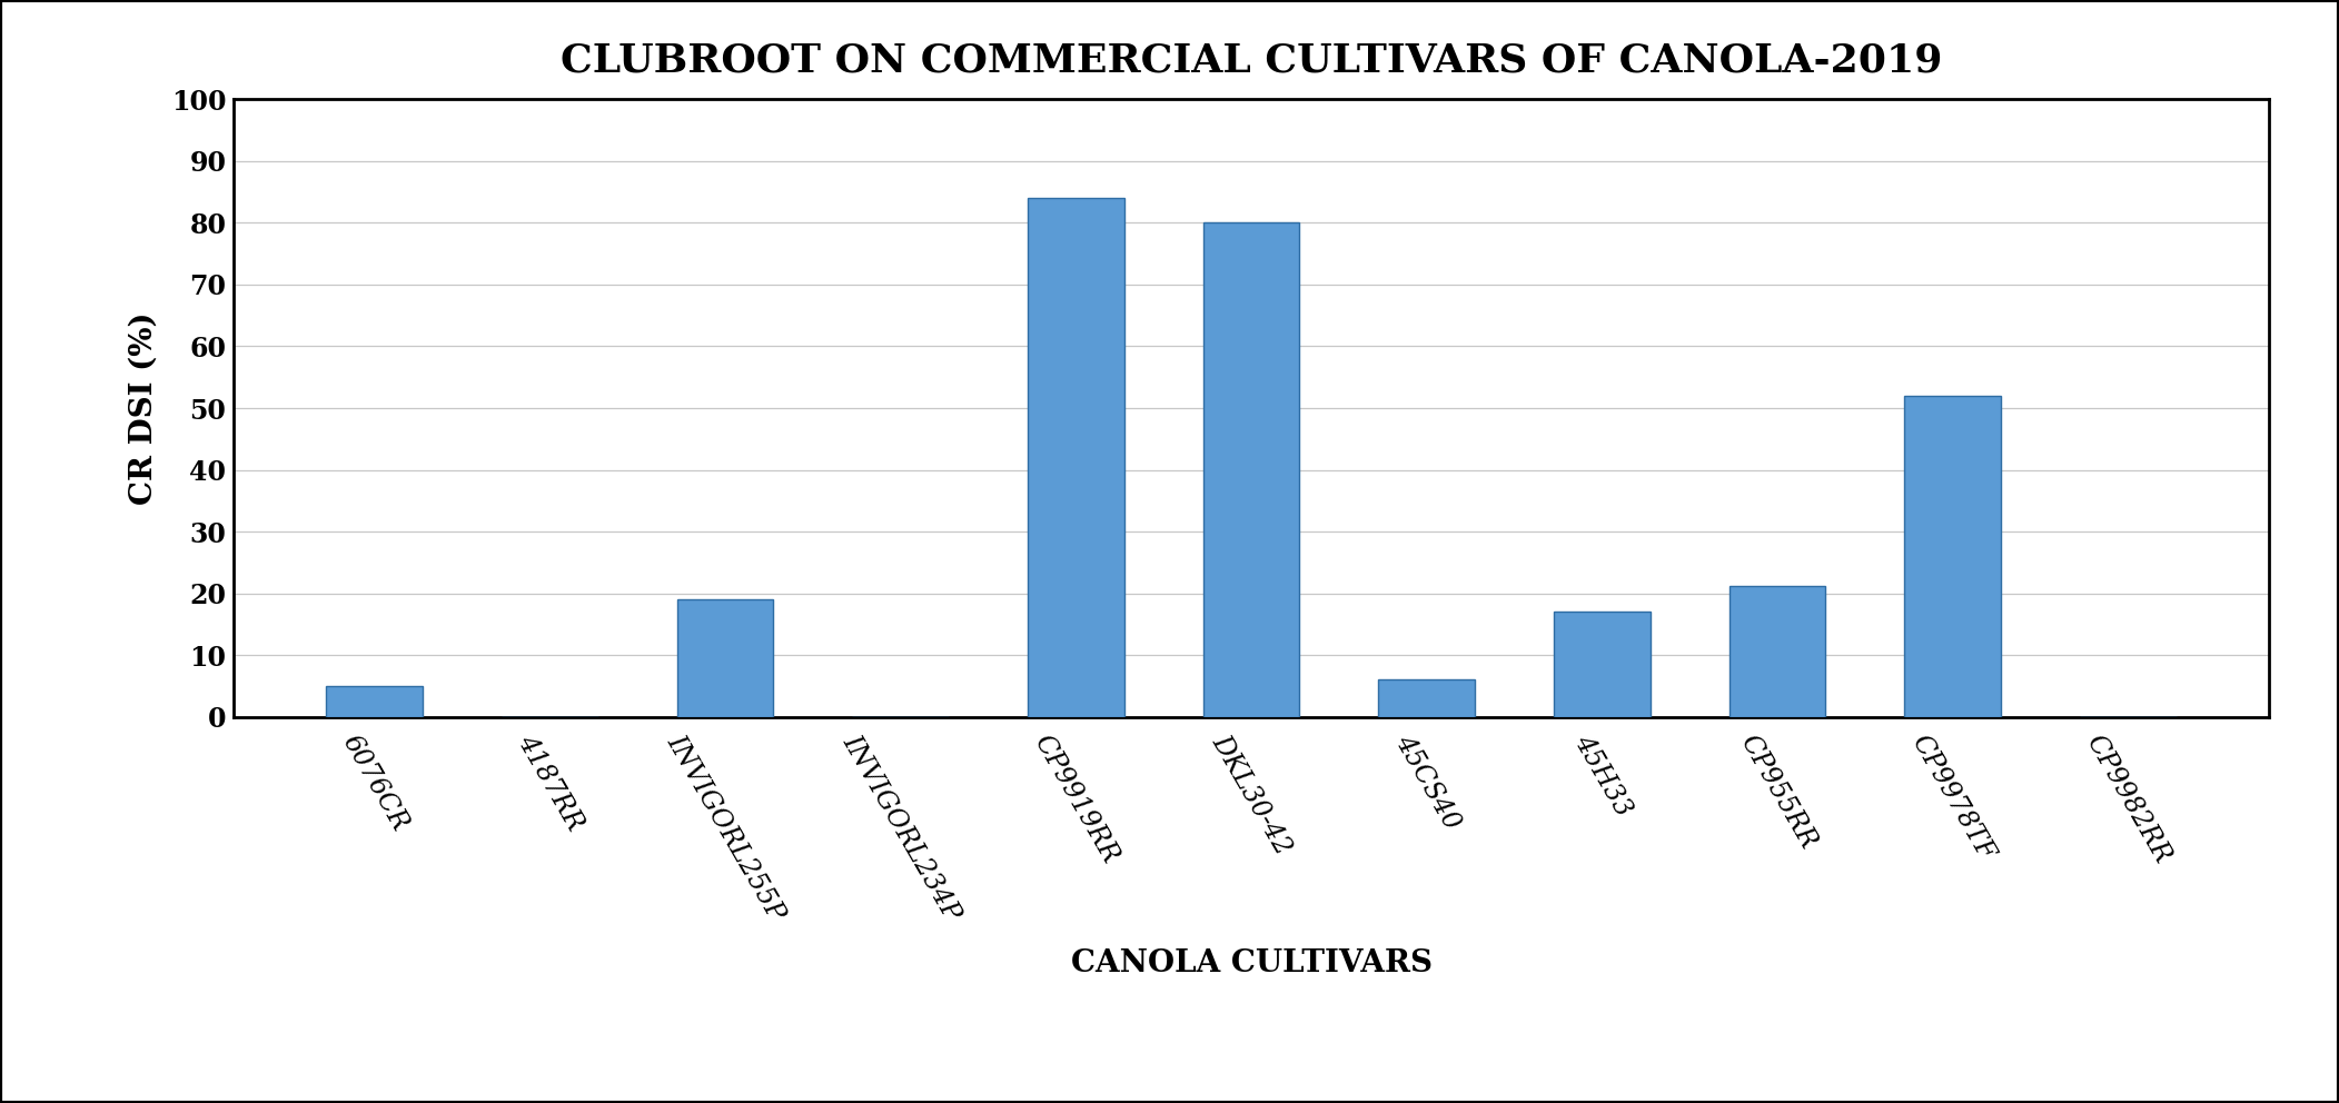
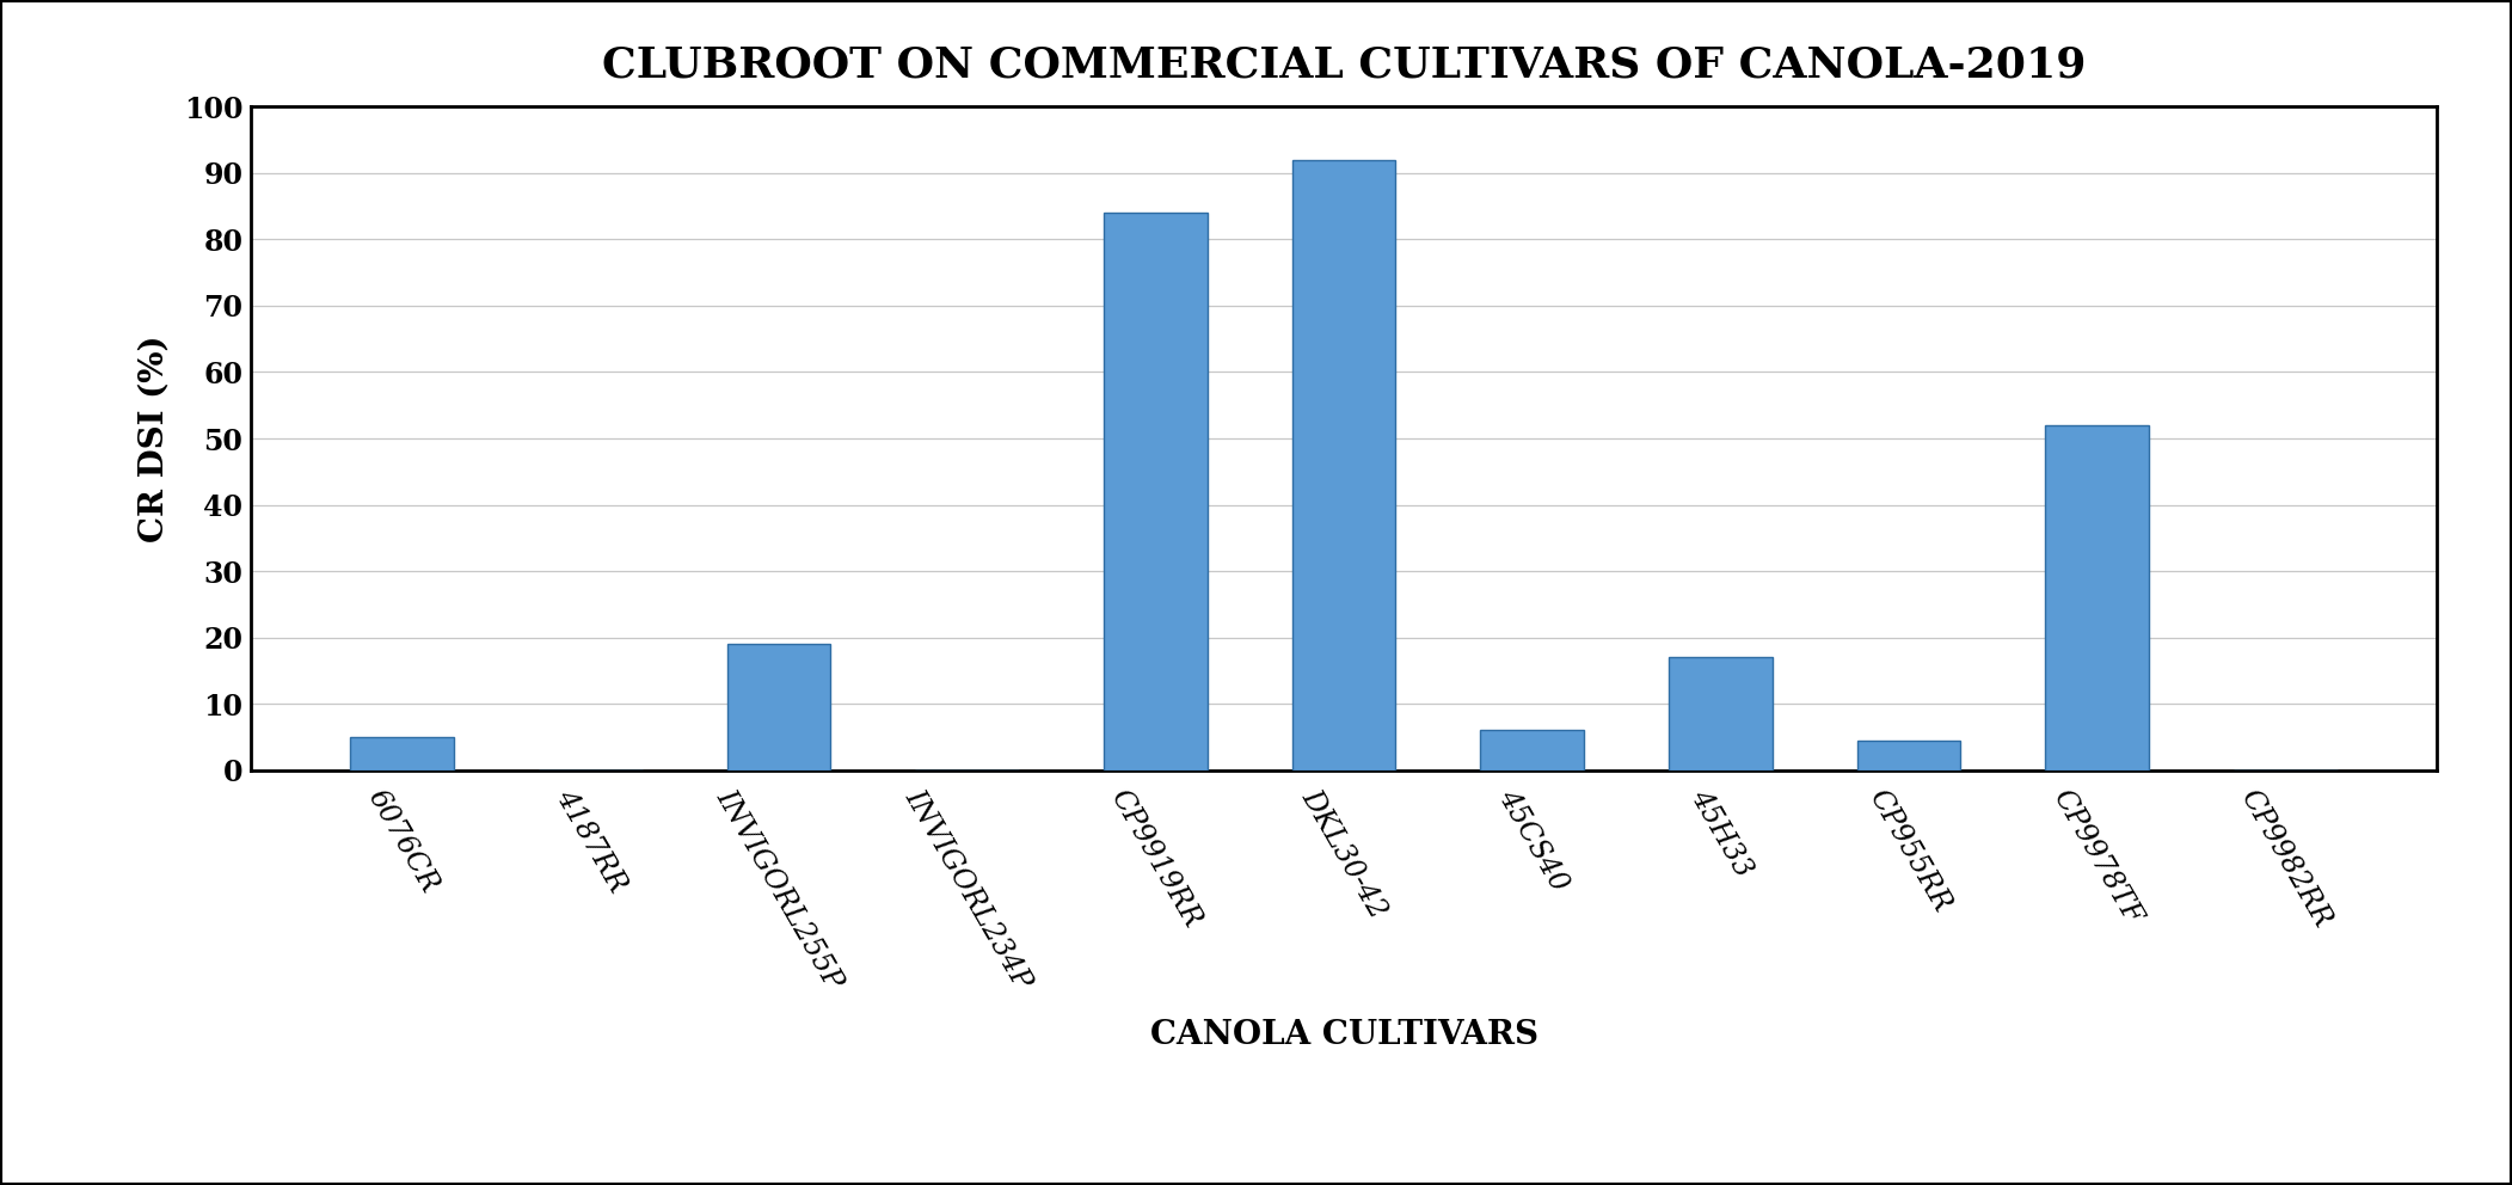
DKL30-42: 80.0 -> 92.0
CP955RR: 21.2 -> 4.5
